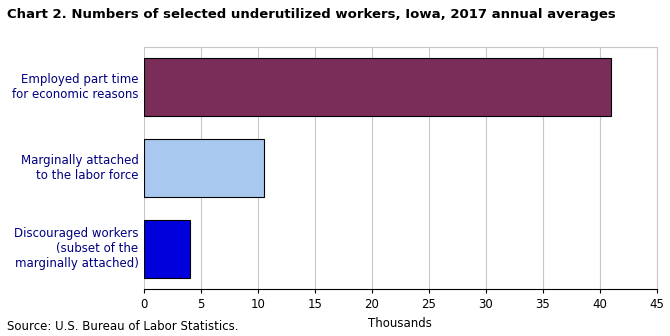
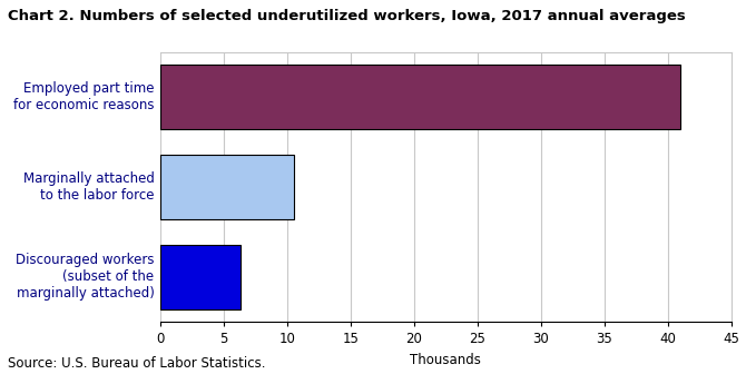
Discouraged workers (subset of the marginally attached): 4.0 -> 6.3
